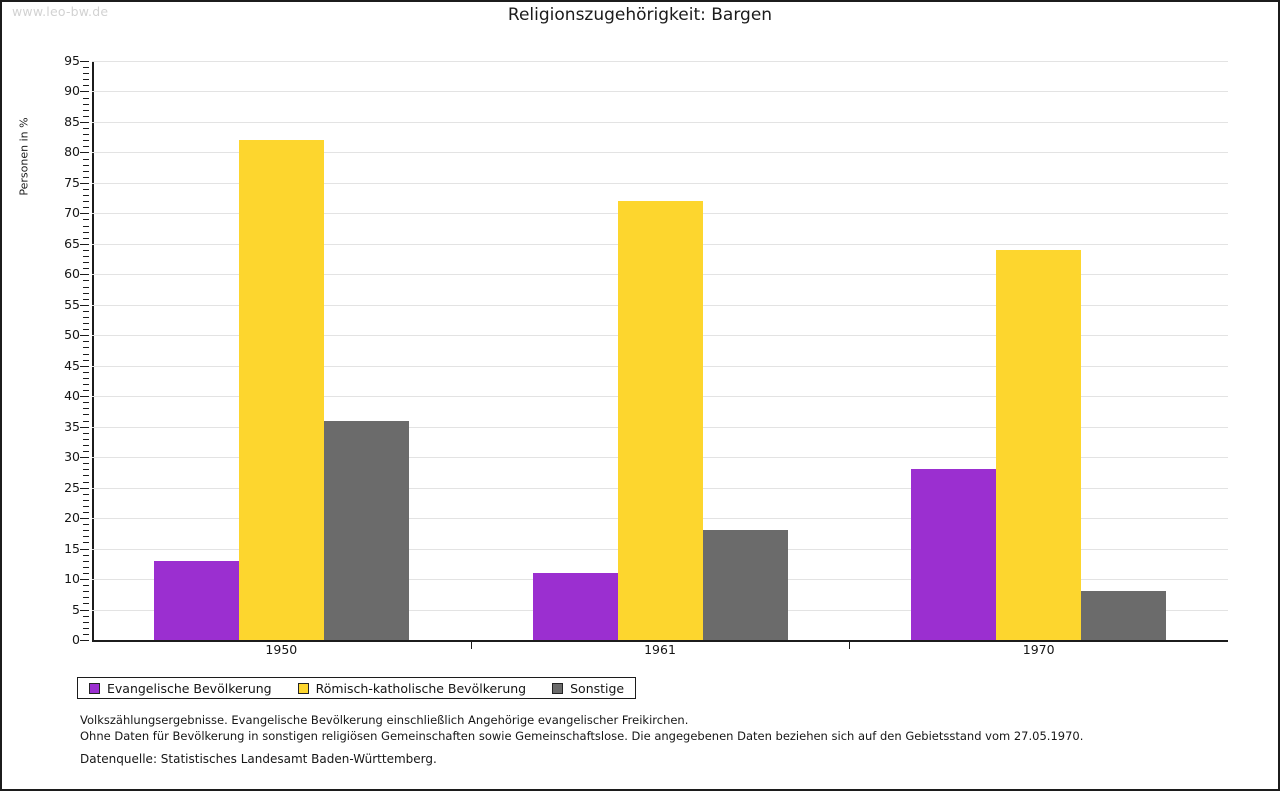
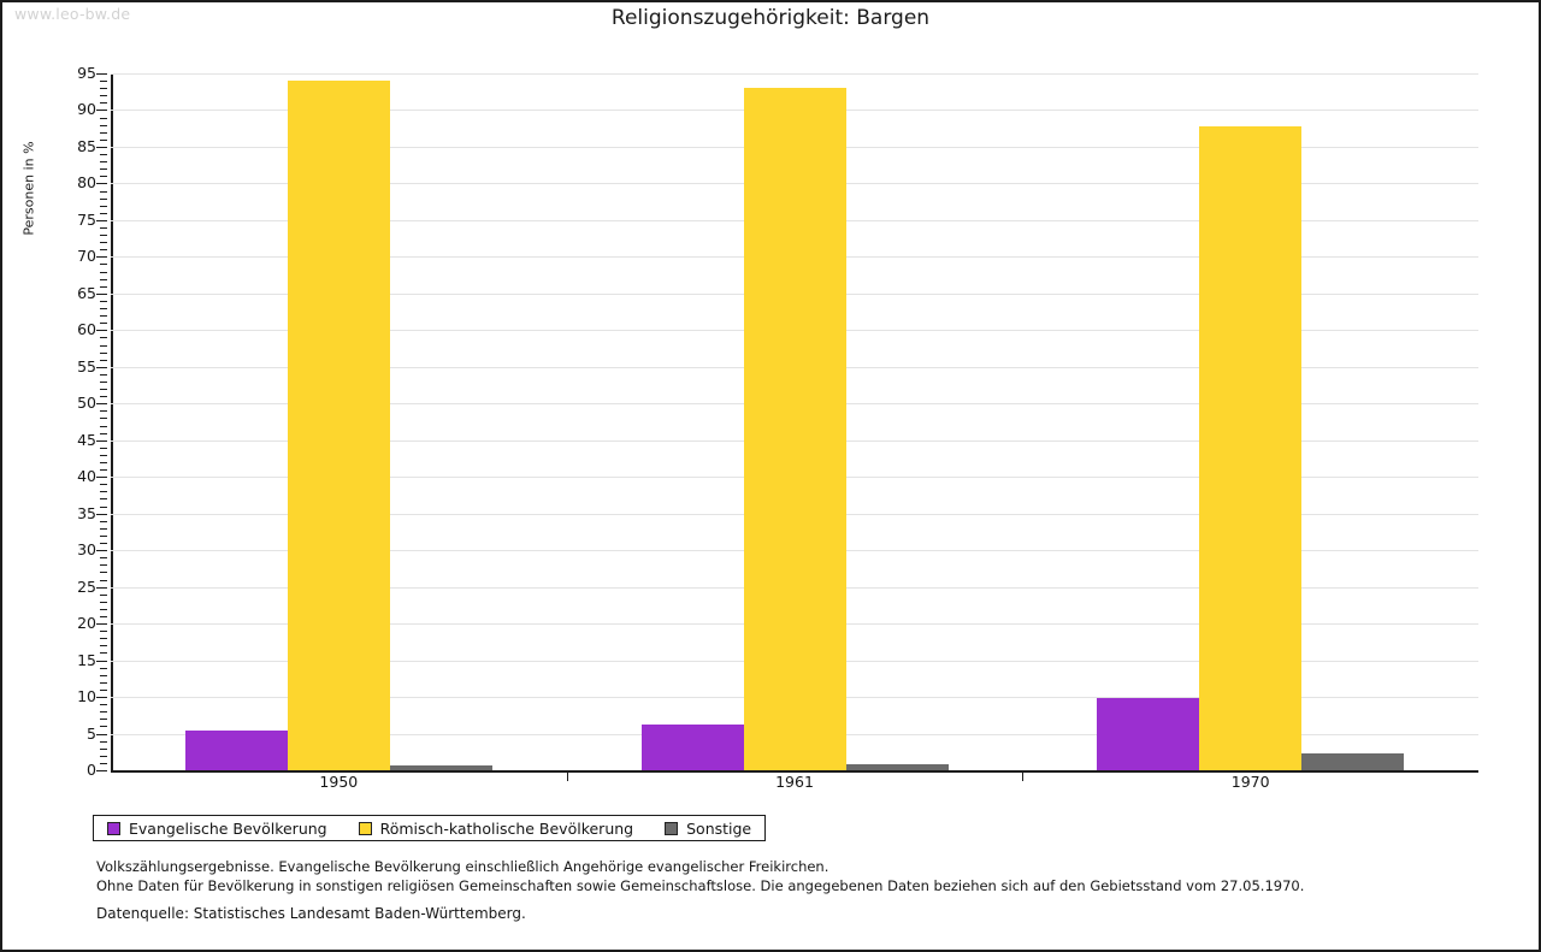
Evangelische Bevölkerung/1950: 13 -> 5
Römisch-katholische Bevölkerung/1950: 82 -> 94
Sonstige/1950: 36 -> 1
Evangelische Bevölkerung/1961: 11 -> 6
Römisch-katholische Bevölkerung/1961: 72 -> 93
Sonstige/1961: 18 -> 1
Evangelische Bevölkerung/1970: 28 -> 10
Römisch-katholische Bevölkerung/1970: 64 -> 88
Sonstige/1970: 8 -> 2
